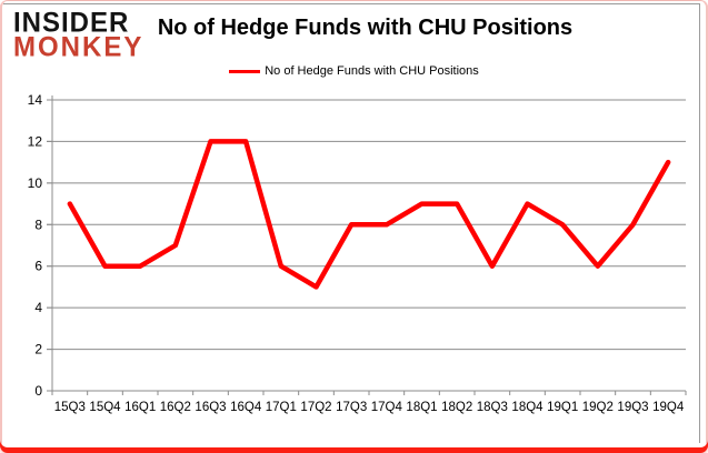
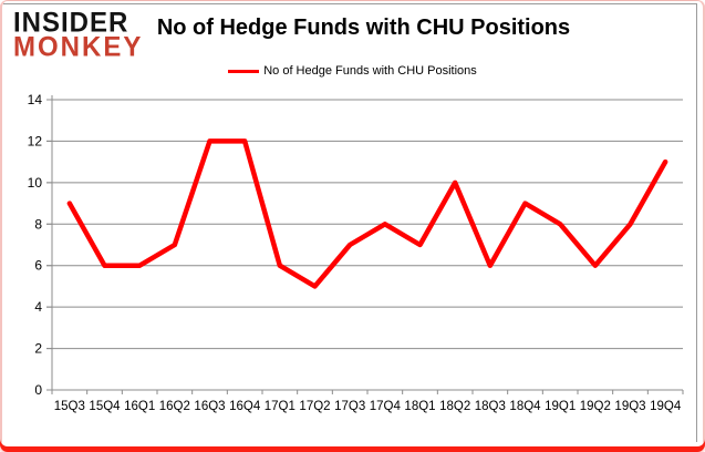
17Q3: 8 -> 7
18Q1: 9 -> 7
18Q2: 9 -> 10
